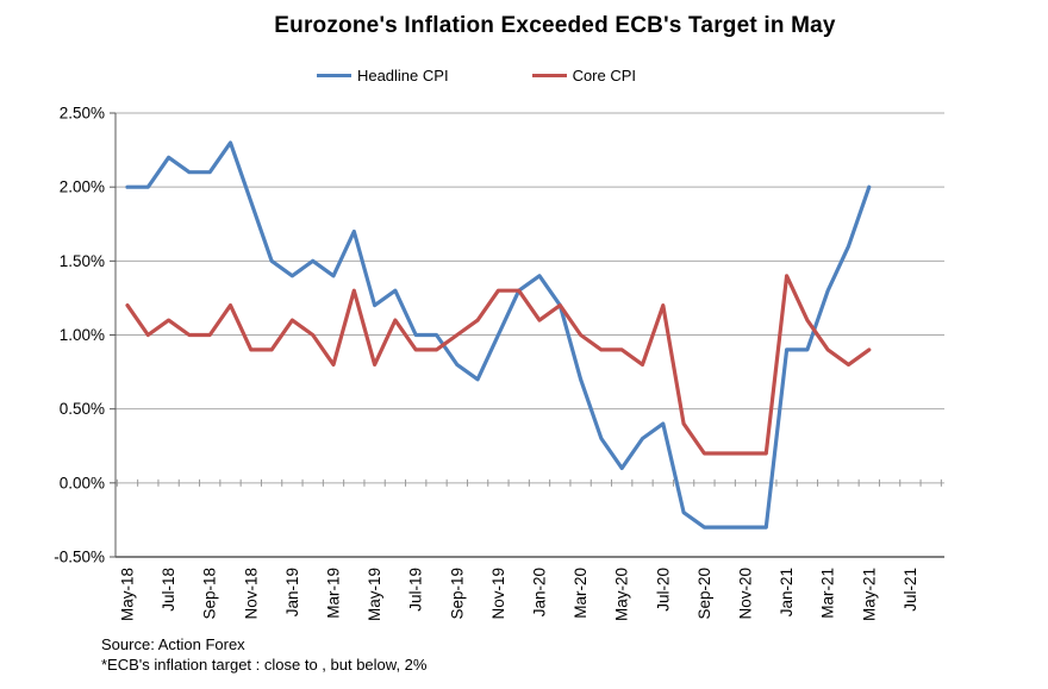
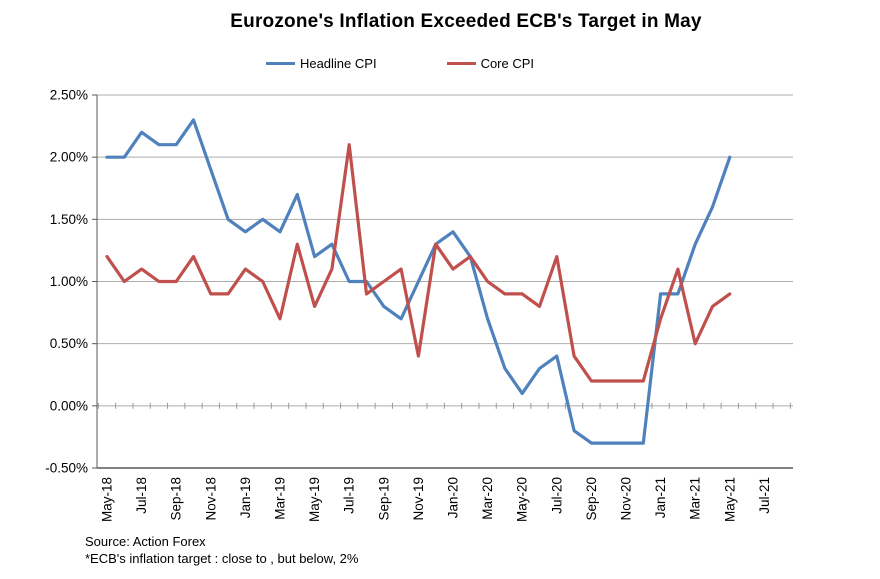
Core CPI/Mar-19: 0.8% -> 0.7%
Core CPI/Jul-19: 0.9% -> 2.1%
Core CPI/Nov-19: 1.3% -> 0.4%
Core CPI/Jan-21: 1.4% -> 0.7%
Core CPI/Mar-21: 0.9% -> 0.5%
